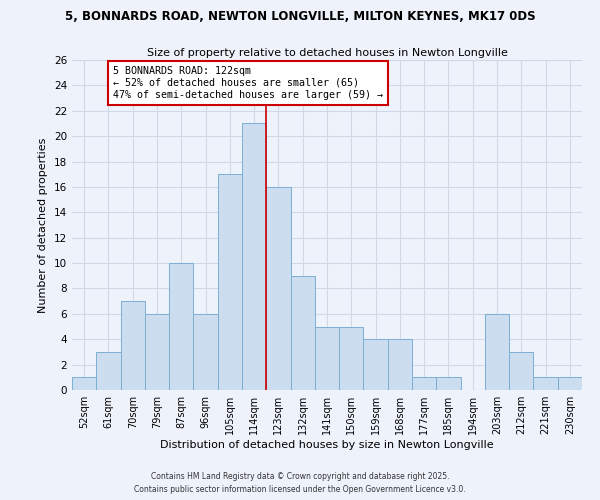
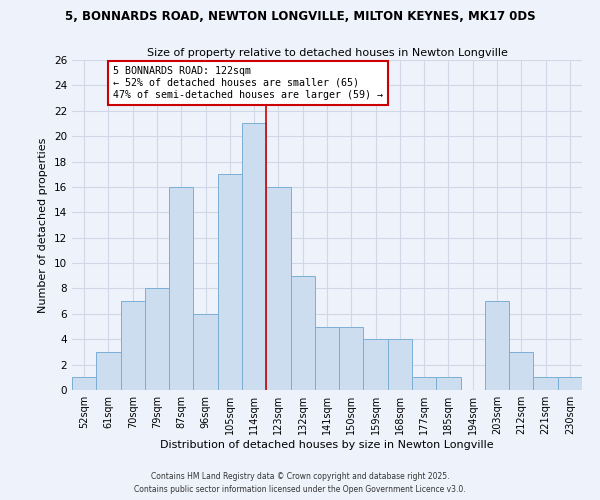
79sqm: 6 -> 8
87sqm: 10 -> 16
203sqm: 6 -> 7
